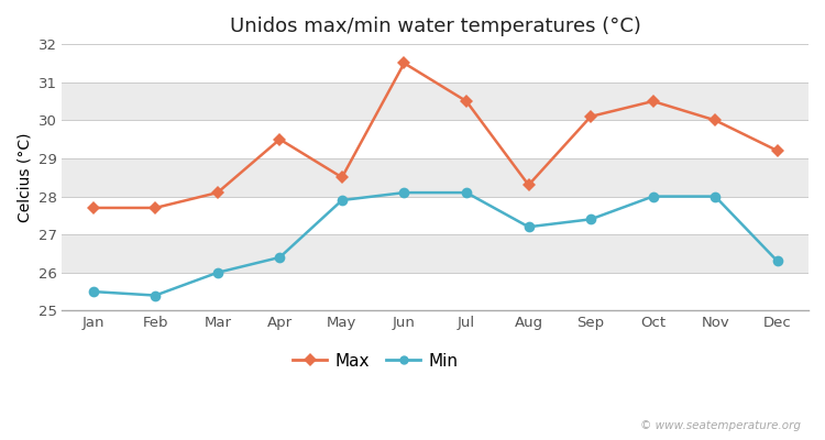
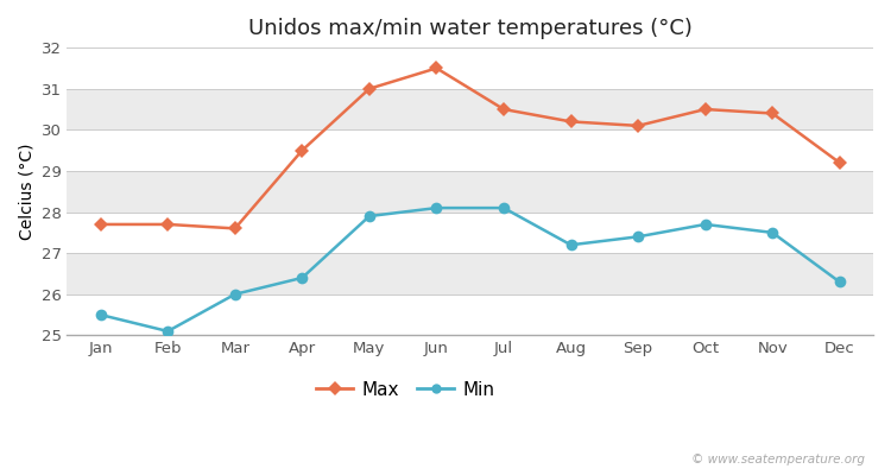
Min/Feb: 25.4 -> 25.1
Max/Mar: 28.1 -> 27.6
Max/May: 28.5 -> 31.0
Max/Aug: 28.3 -> 30.2
Min/Oct: 28.0 -> 27.7
Max/Nov: 30.0 -> 30.4
Min/Nov: 28.0 -> 27.5
